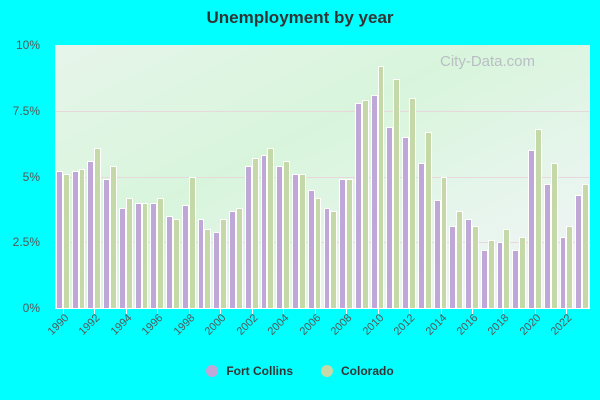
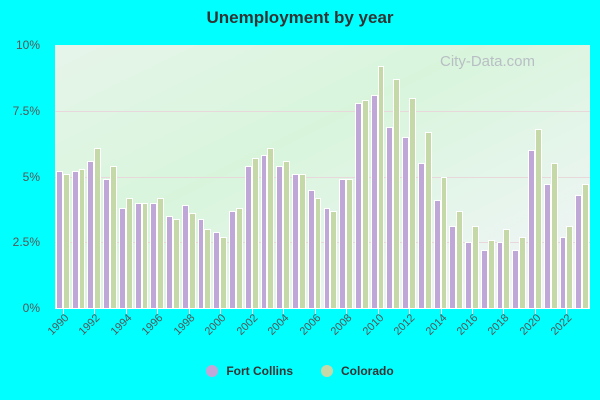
Colorado/1998: 5.0% -> 3.6%
Colorado/2000: 3.4% -> 2.7%
Fort Collins/2016: 3.4% -> 2.5%
